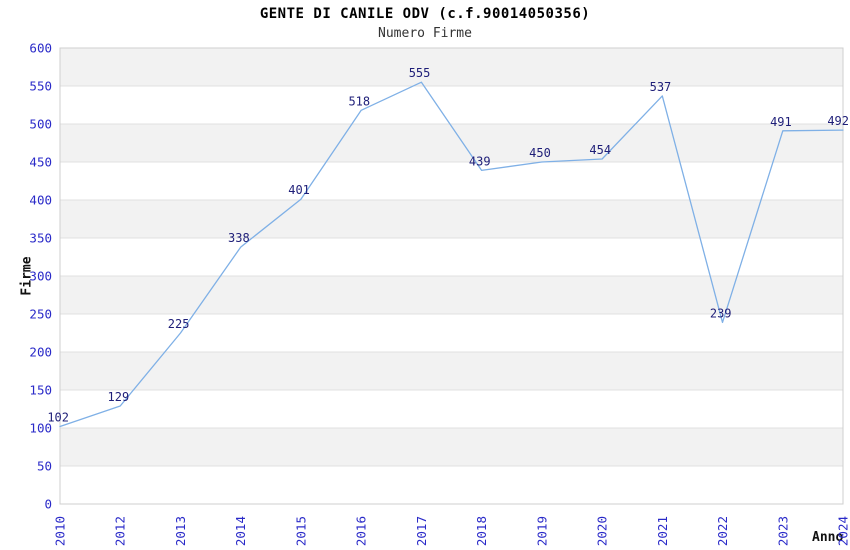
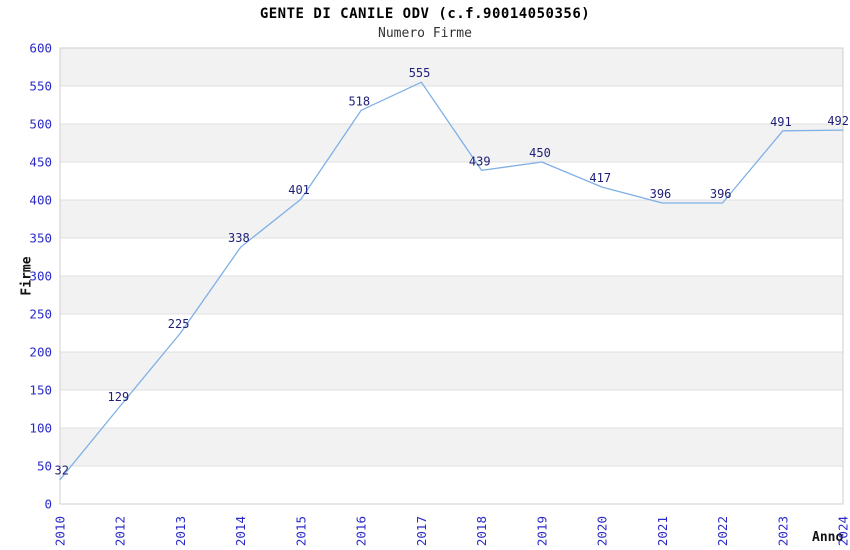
2010: 102 -> 32
2020: 454 -> 417
2021: 537 -> 396
2022: 239 -> 396
